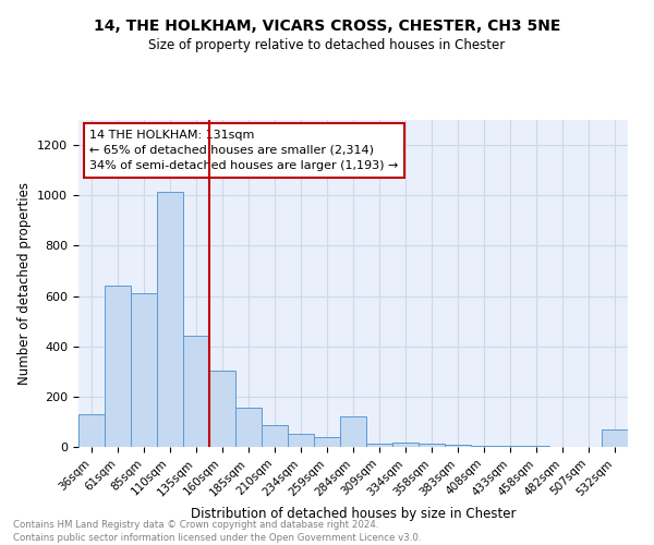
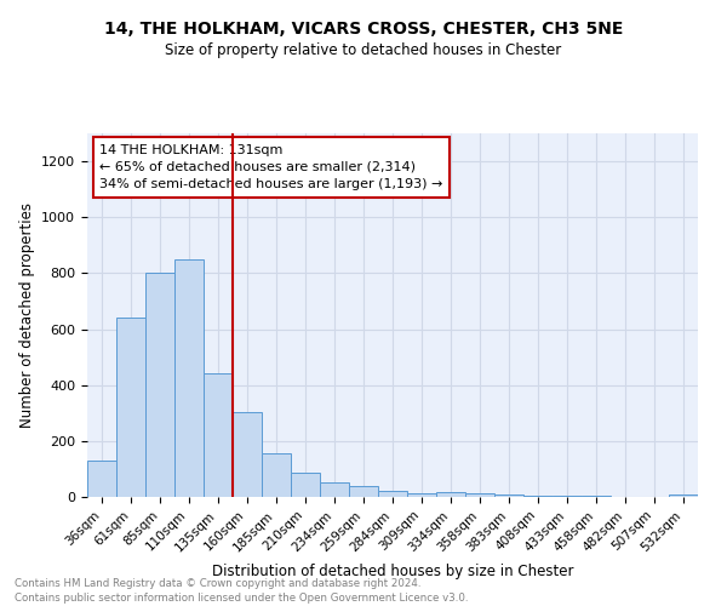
85sqm: 610 -> 800
110sqm: 1015 -> 850
284sqm: 120 -> 20
532sqm: 70 -> 10
